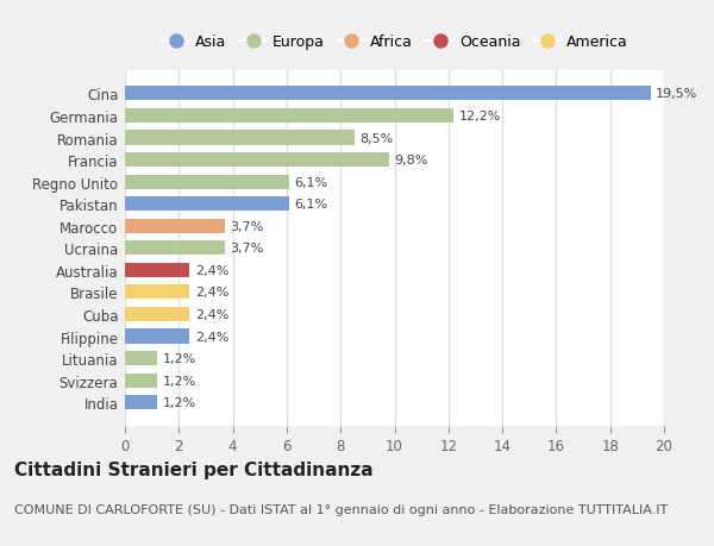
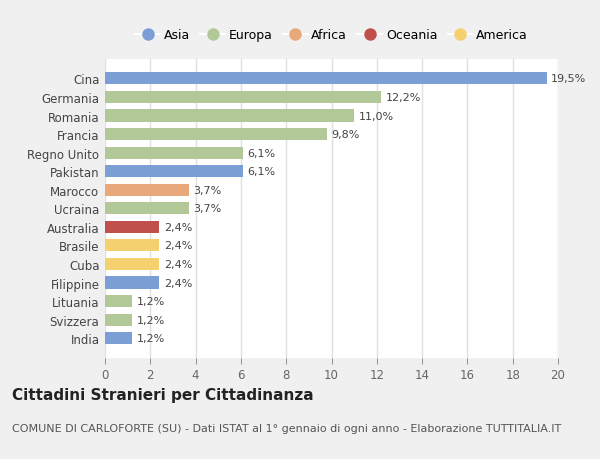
Romania: 8,5% -> 11,0%
